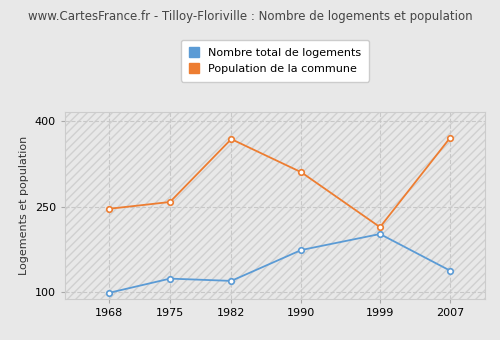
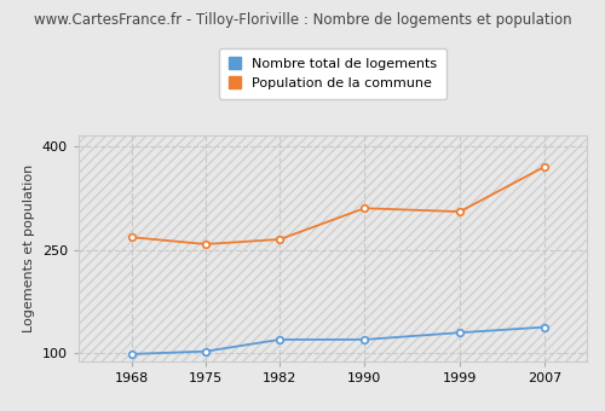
Population de la commune/1968: 246 -> 268
Nombre total de logements/1975: 124 -> 103
Population de la commune/1982: 368 -> 265
Nombre total de logements/1990: 174 -> 120
Nombre total de logements/1999: 202 -> 130
Population de la commune/1999: 214 -> 305
